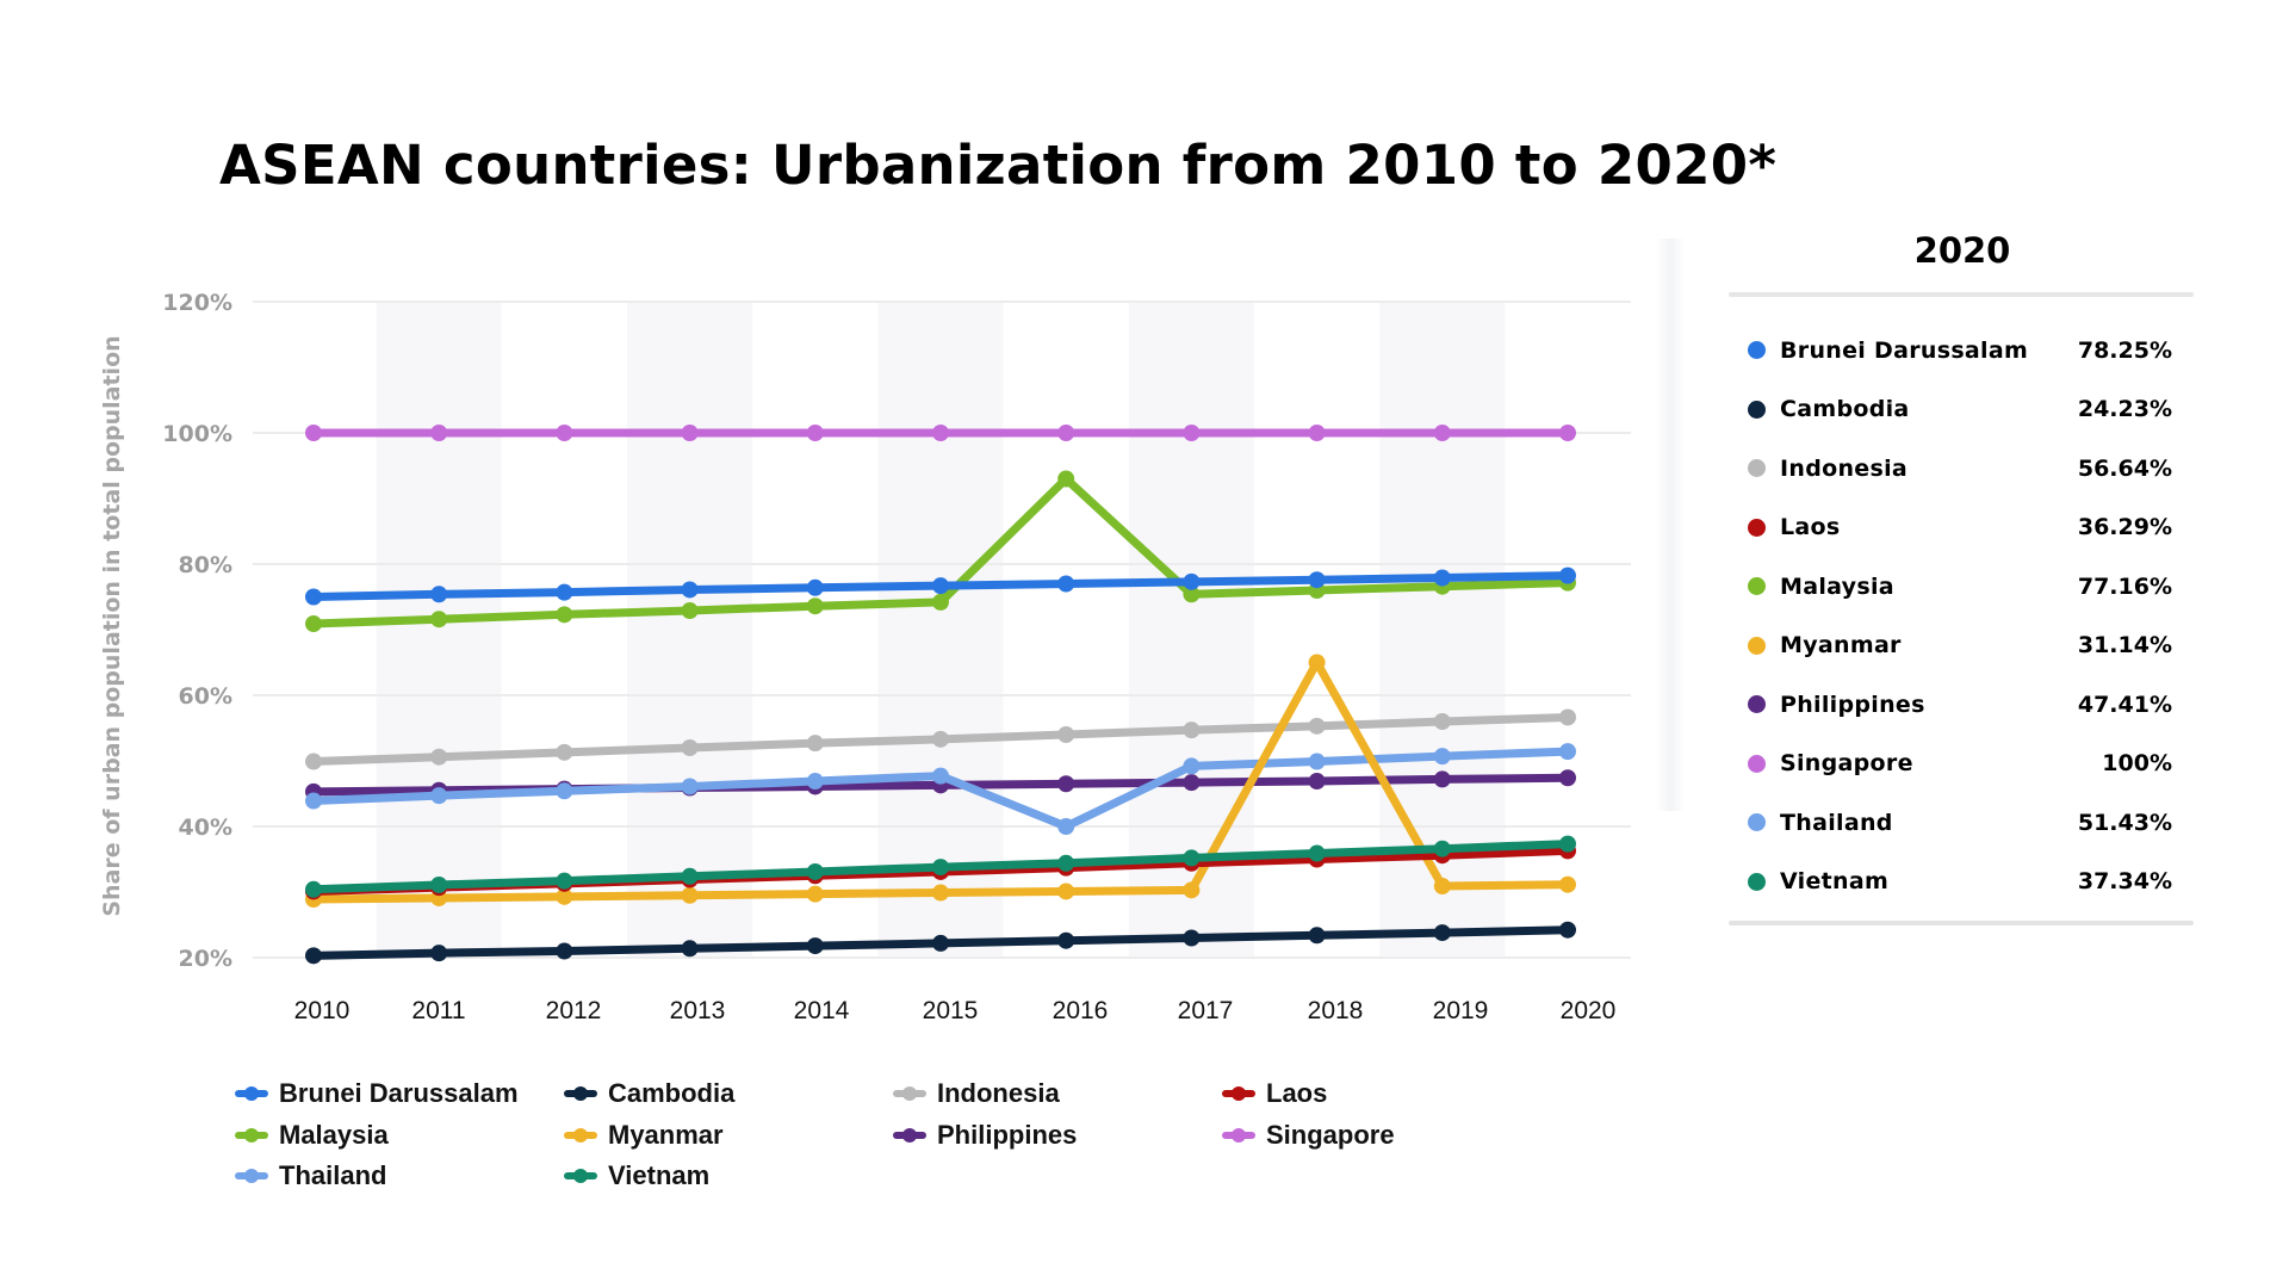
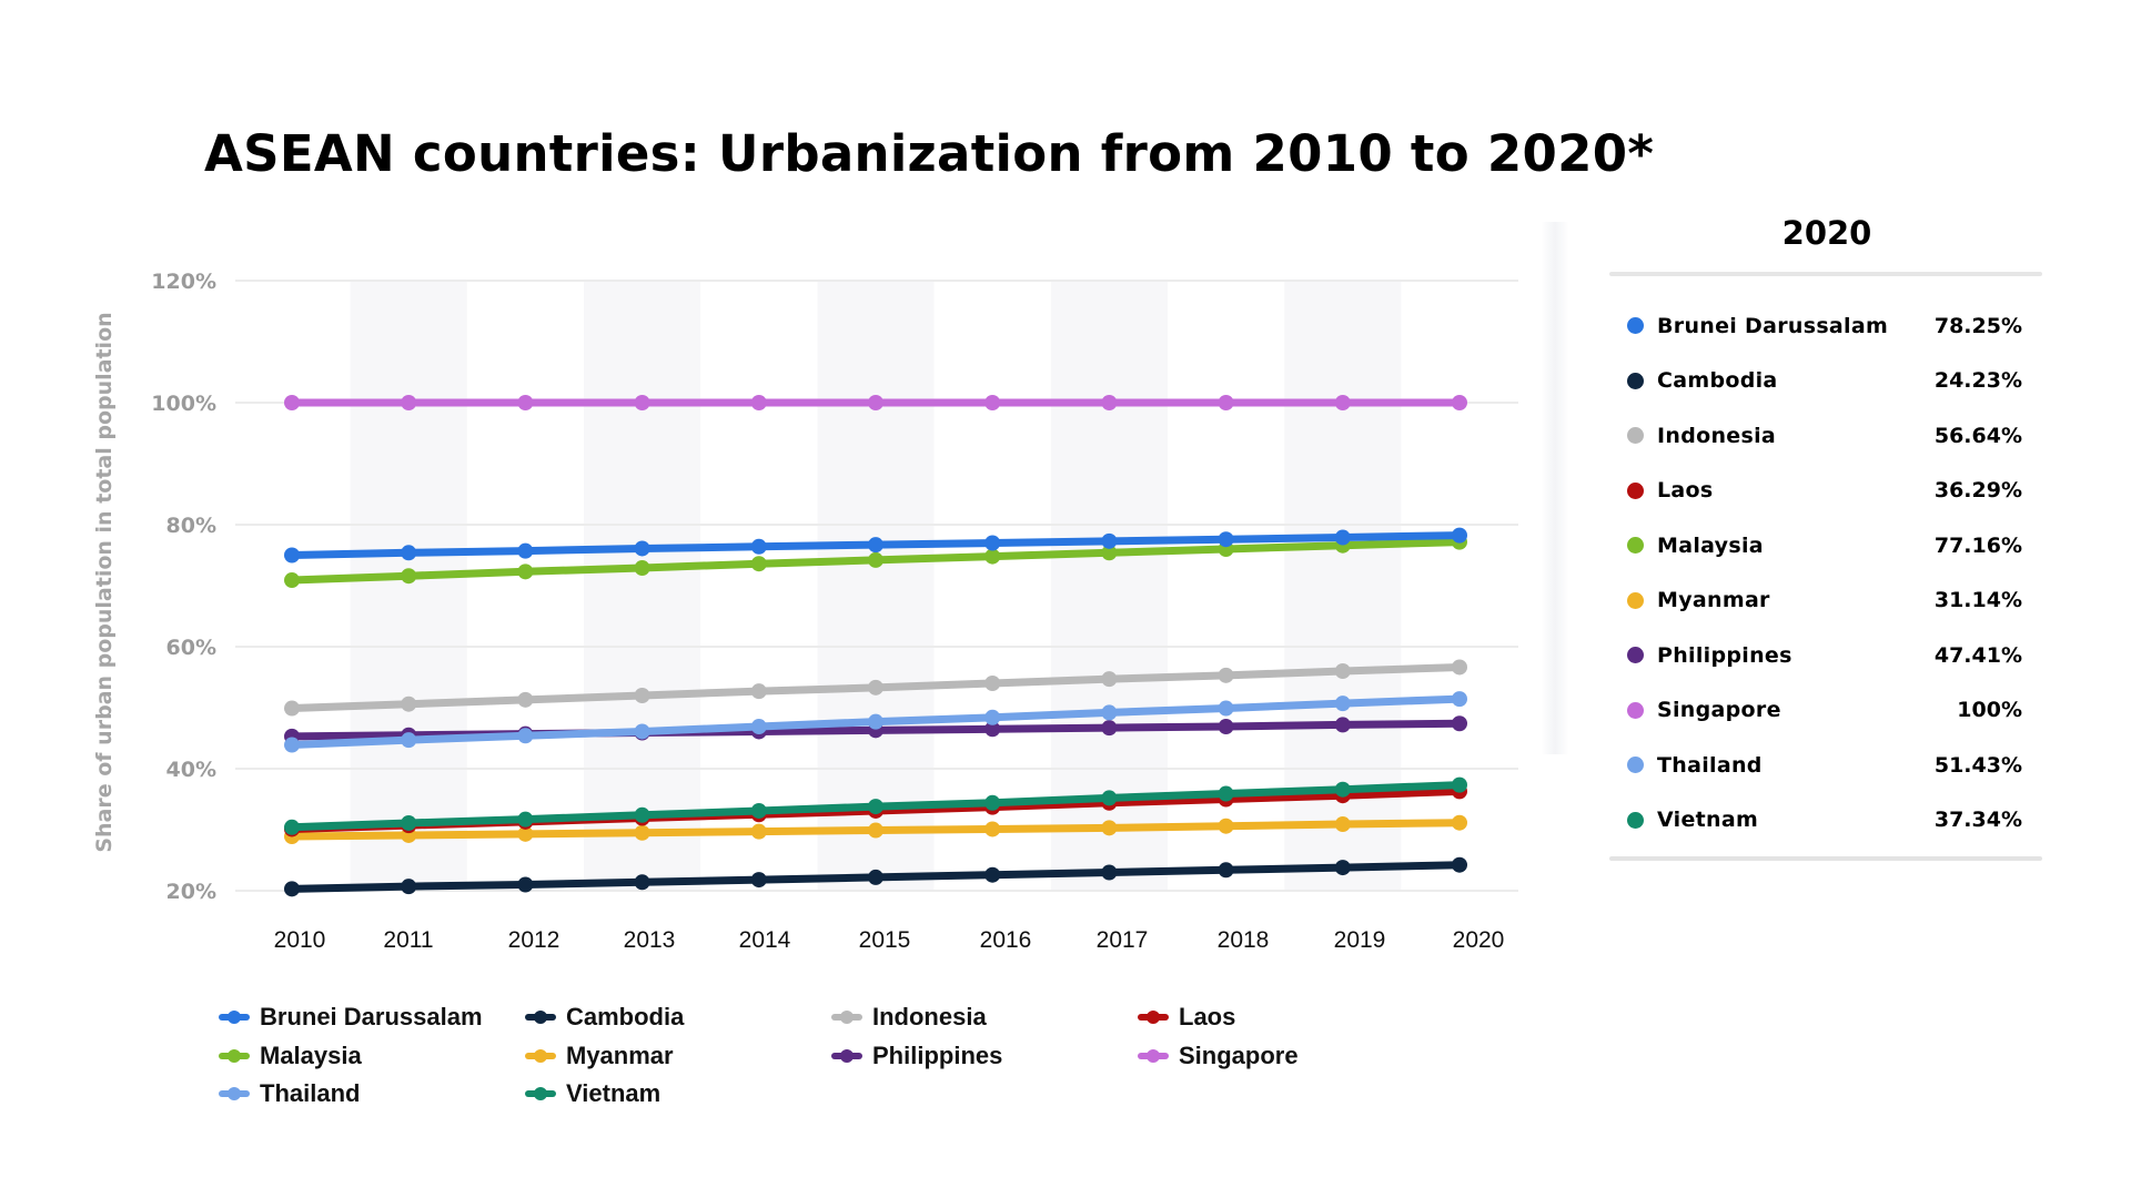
Malaysia/2016: 93% -> 75%
Thailand/2016: 40% -> 48%
Myanmar/2018: 65% -> 31%
